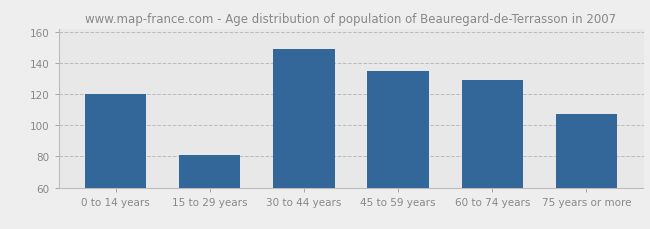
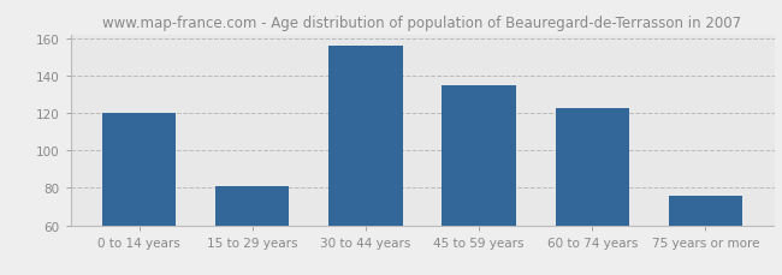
30 to 44 years: 149 -> 156
60 to 74 years: 129 -> 123
75 years or more: 107 -> 76
